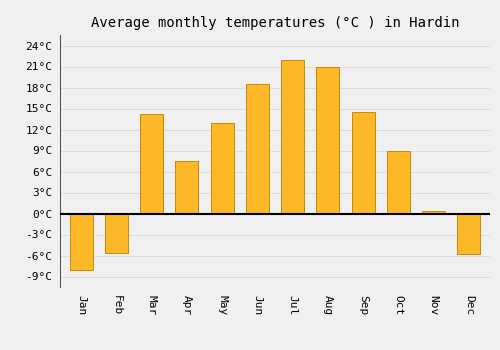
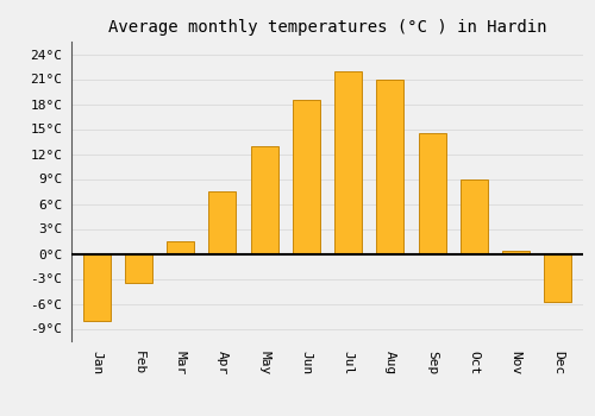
Feb: -5.6°C -> -3.5°C
Mar: 14.2°C -> 1.5°C
